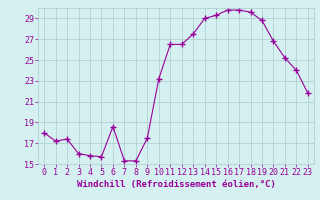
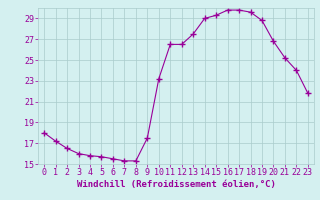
2: 17.4 -> 16.5
6: 18.6 -> 15.5
